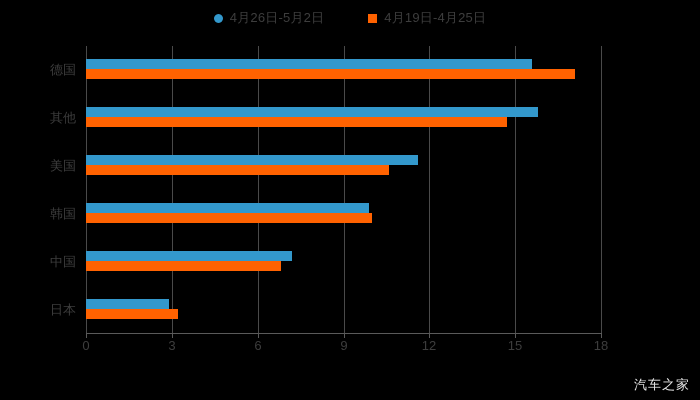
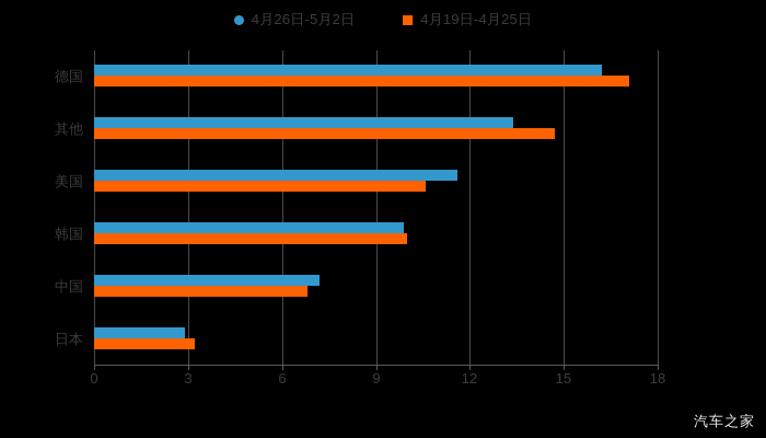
4月26日-5月2日/德国: 15.6 -> 16.2
4月26日-5月2日/其他: 15.8 -> 13.4
